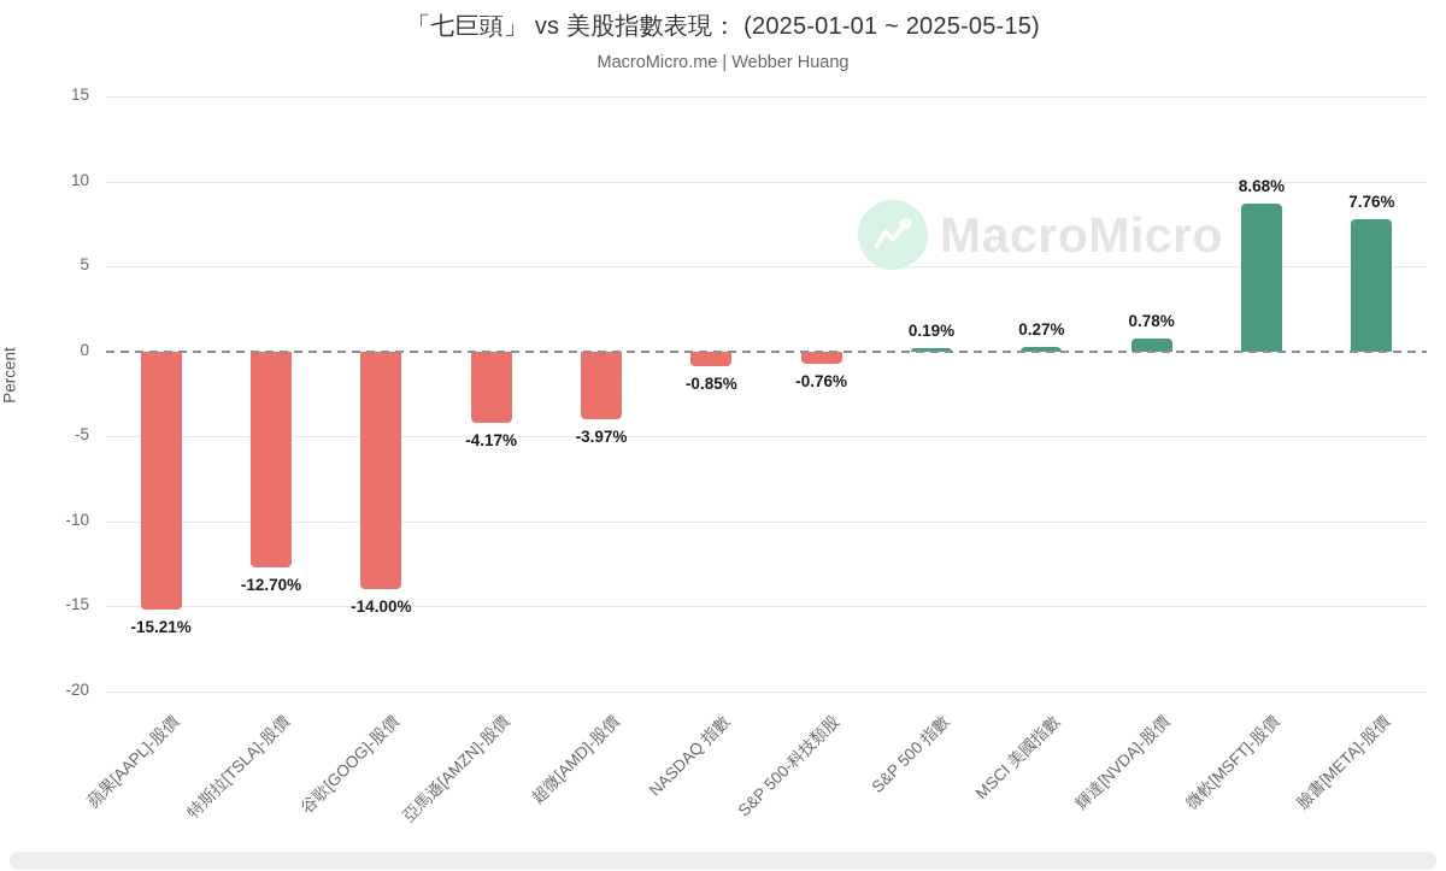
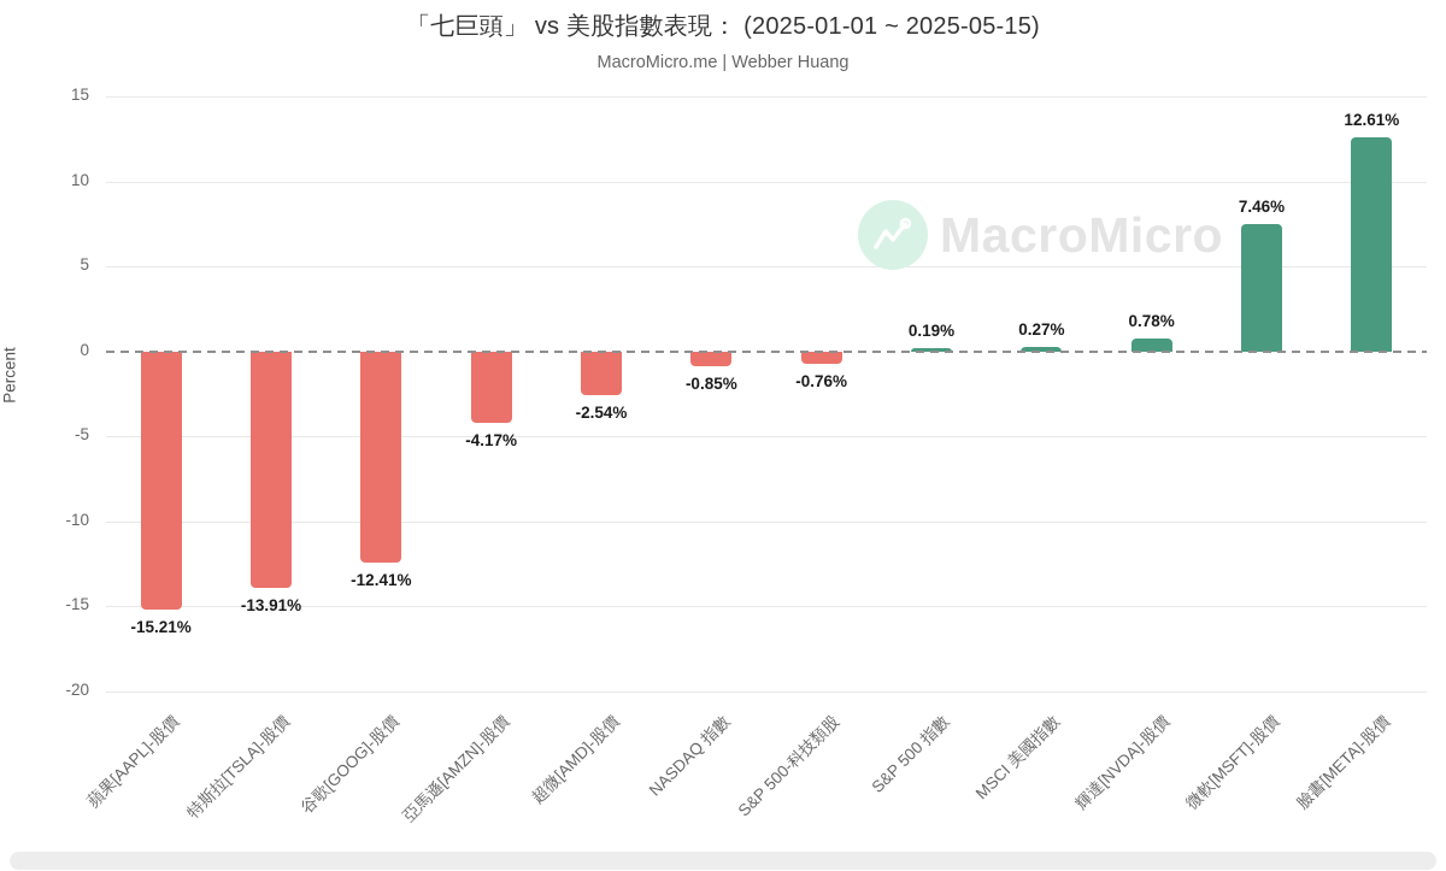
特斯拉[TSLA]-股價: -12.70% -> -13.91%
谷歌[GOOG]-股價: -14.00% -> -12.41%
超微[AMD]-股價: -3.97% -> -2.54%
微軟[MSFT]-股價: 8.68% -> 7.46%
臉書[META]-股價: 7.76% -> 12.61%
